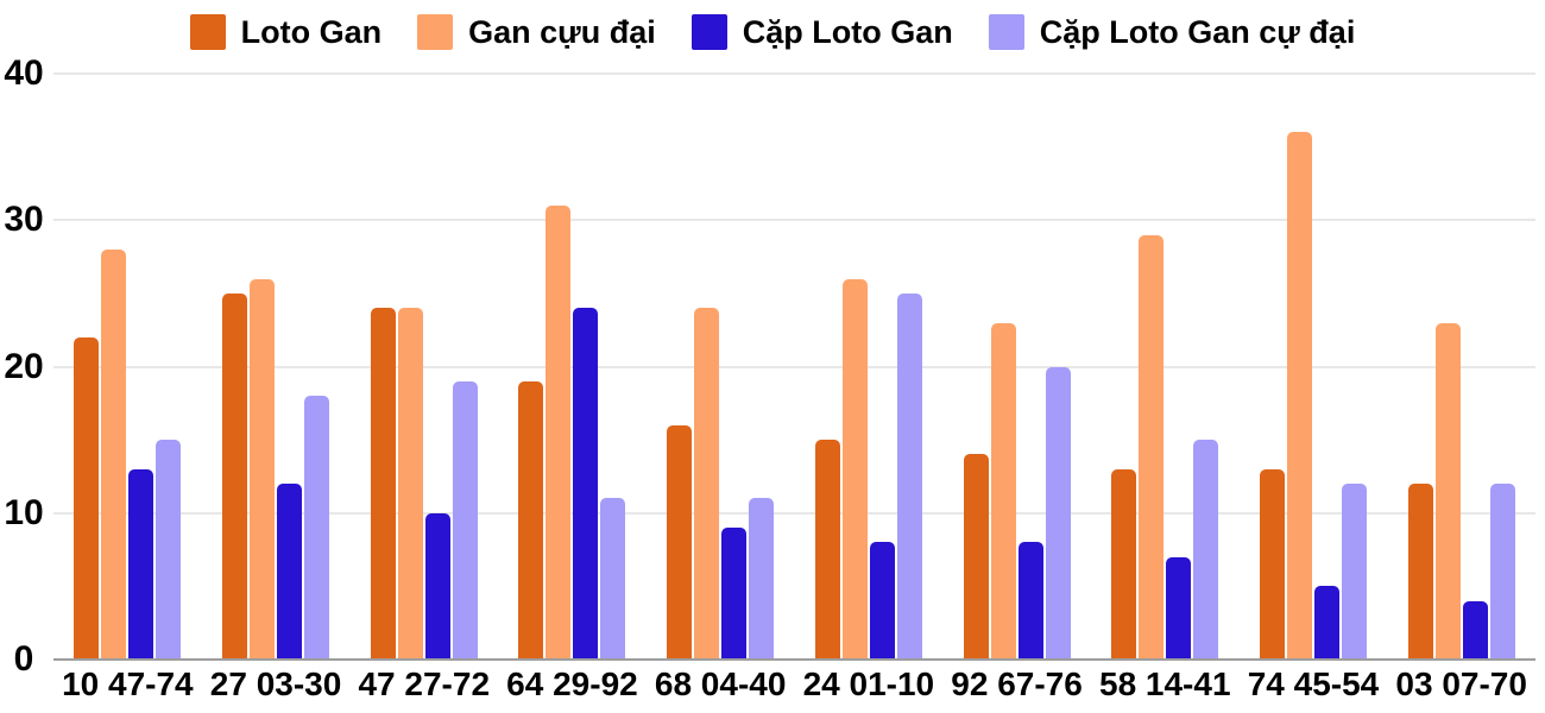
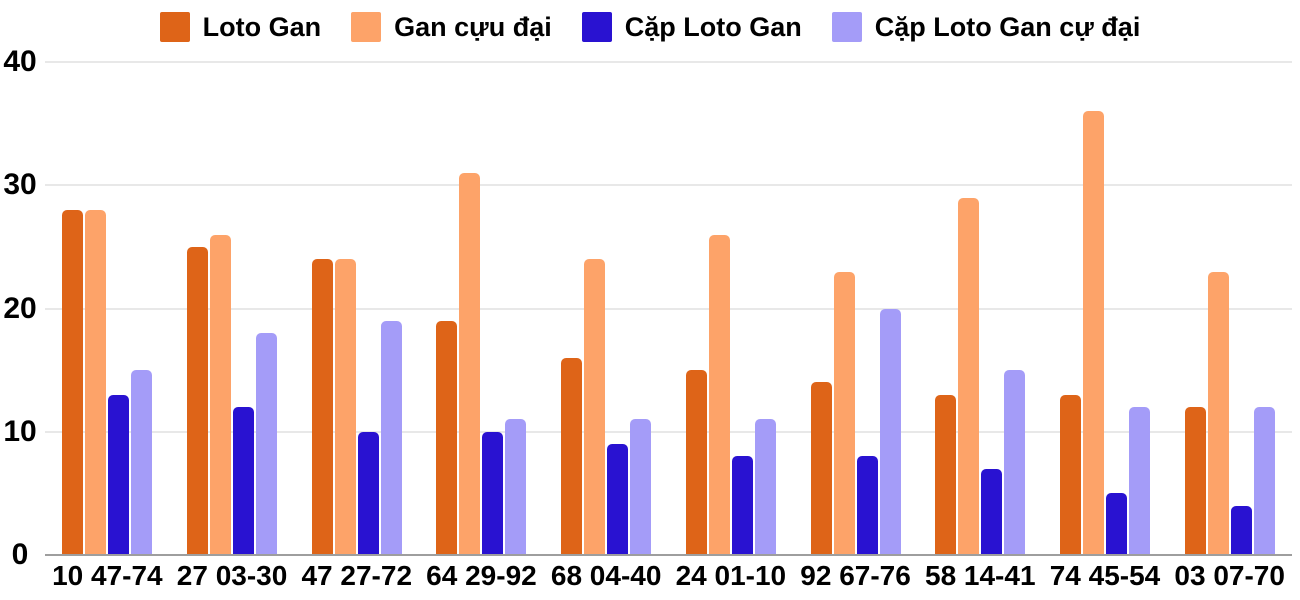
Loto Gan/10 47-74: 22 -> 28
Cặp Loto Gan/64 29-92: 24 -> 10
Cặp Loto Gan cự đại/24 01-10: 25 -> 11
